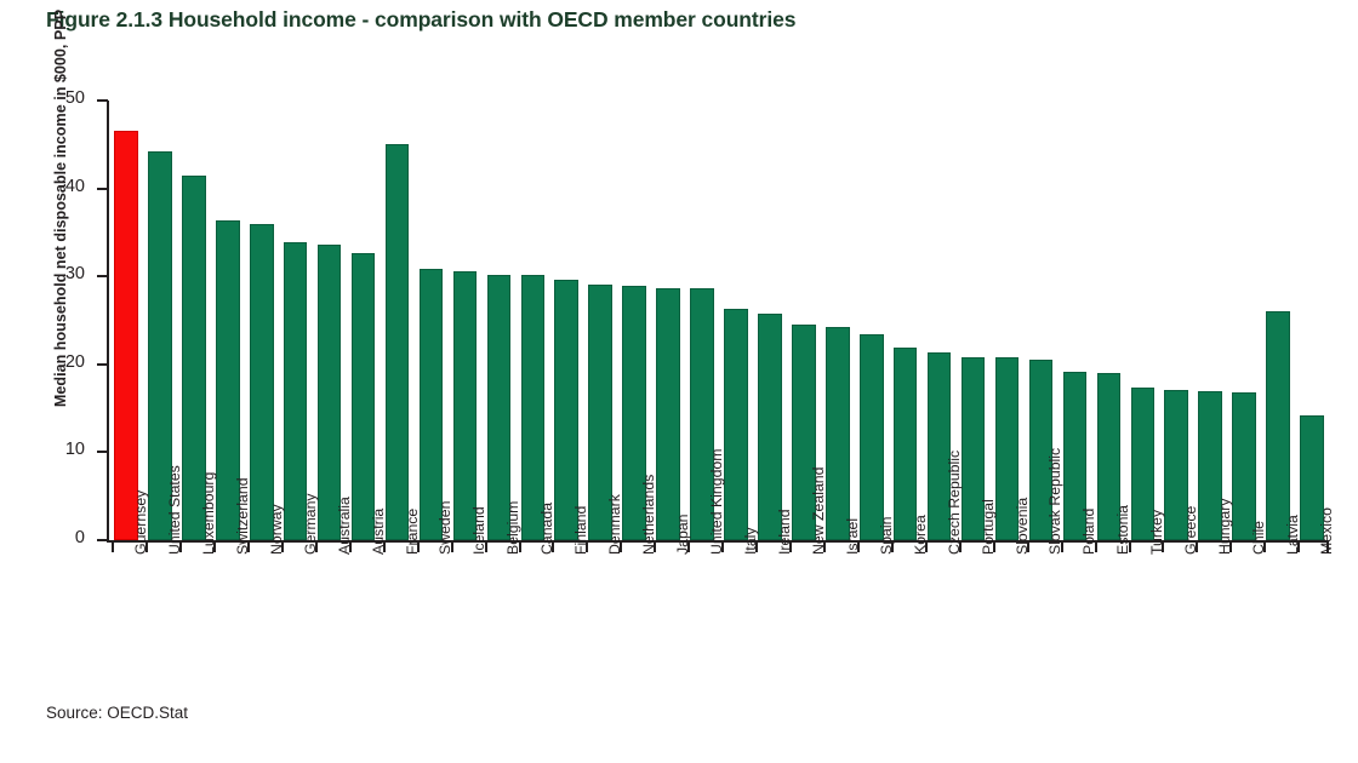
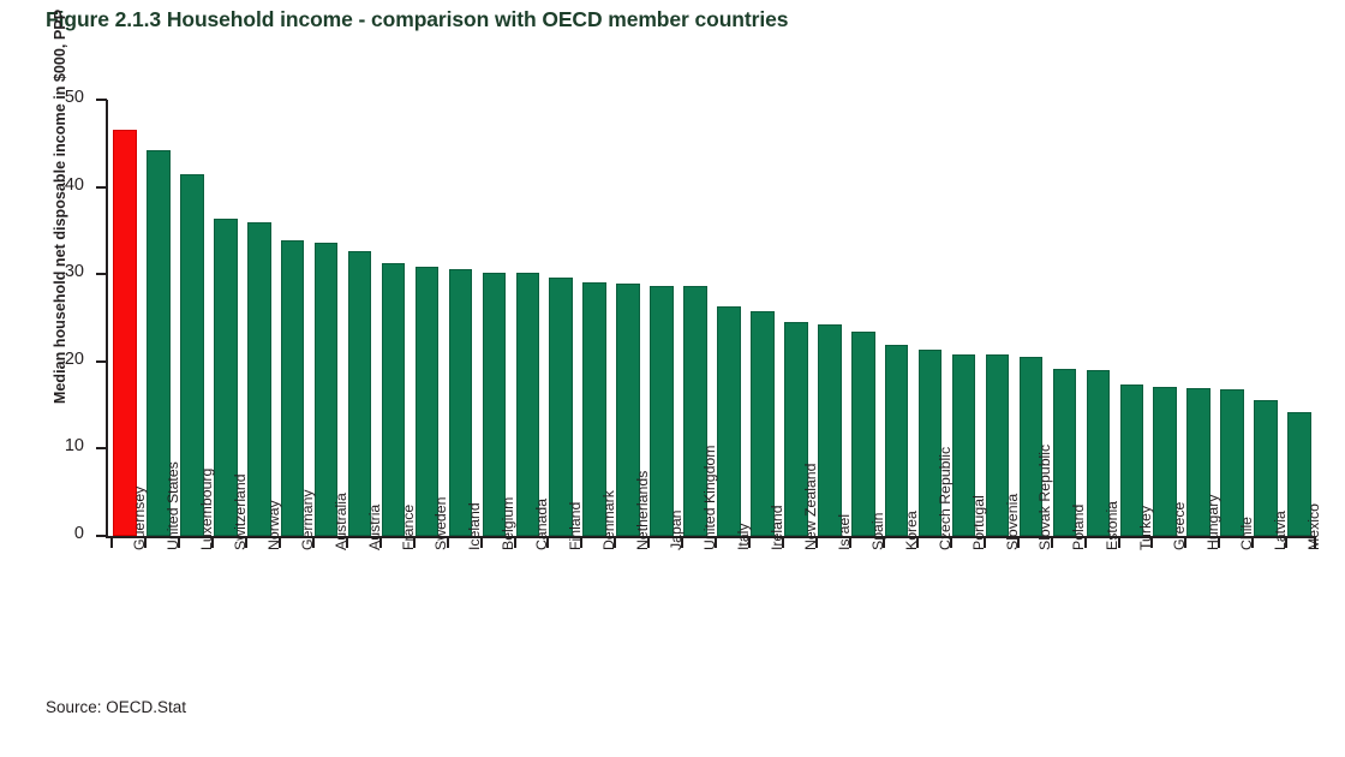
France: 45 -> 31
Latvia: 26 -> 16
